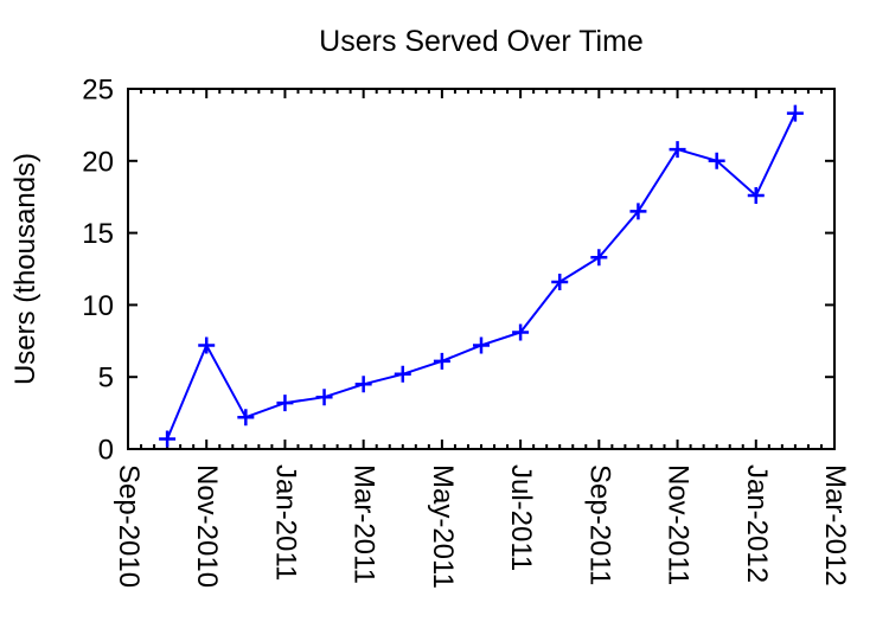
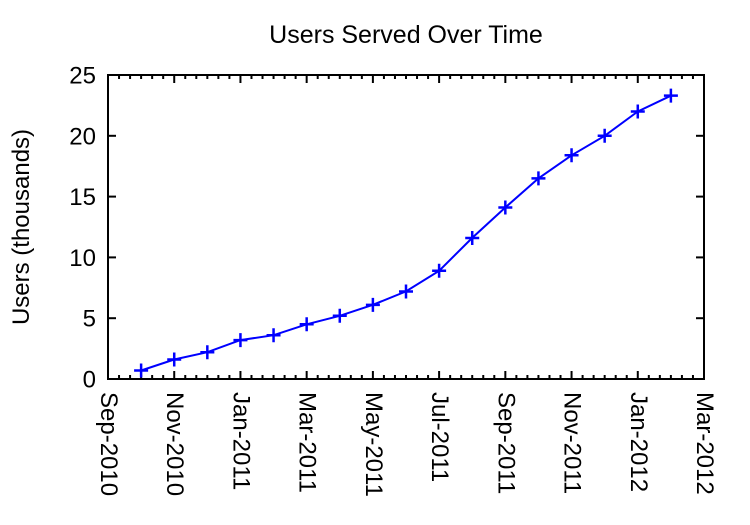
Nov-2010: 7.2 -> 1.6
Jul-2011: 8.1 -> 8.9
Sep-2011: 13.3 -> 14.1
Nov-2011: 20.8 -> 18.4
Jan-2012: 17.6 -> 22.0
